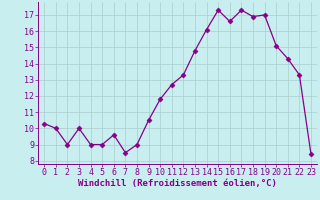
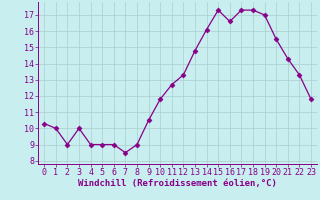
6: 9.6 -> 9.0
18: 16.9 -> 17.3
20: 15.1 -> 15.5
23: 8.4 -> 11.8
